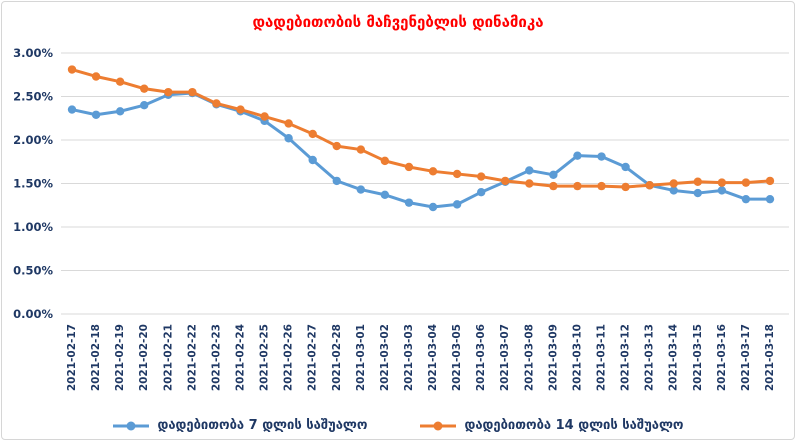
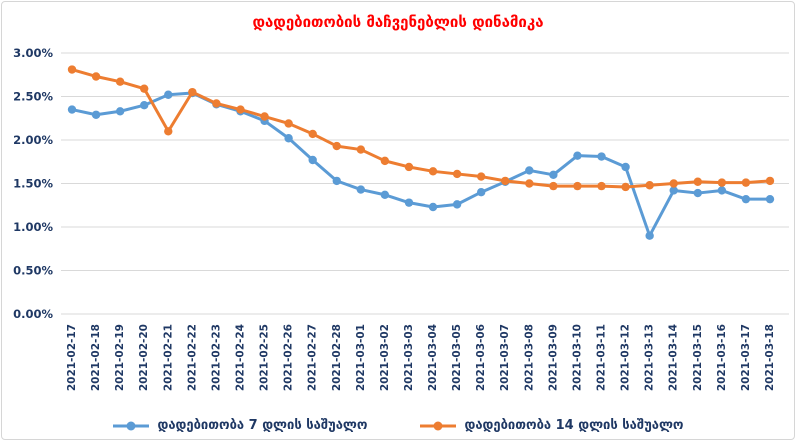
დადებითობა 14 დლის საშუალო/2021-02-21: 2.5% -> 2.1%
დადებითობა 7 დლის საშუალო/2021-03-13: 1.5% -> 0.9%
